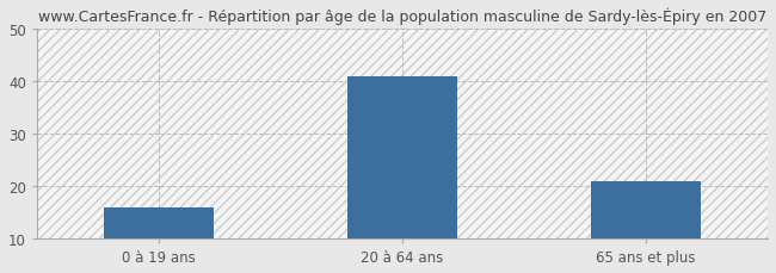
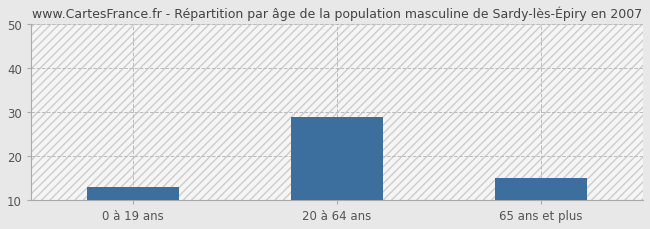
0 à 19 ans: 16 -> 13
20 à 64 ans: 41 -> 29
65 ans et plus: 21 -> 15
